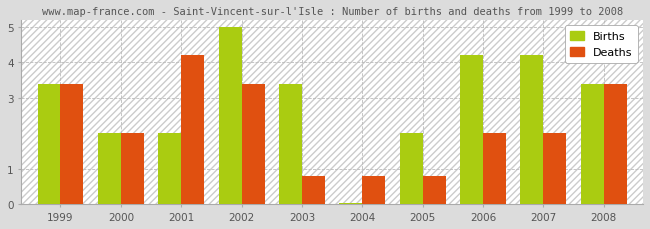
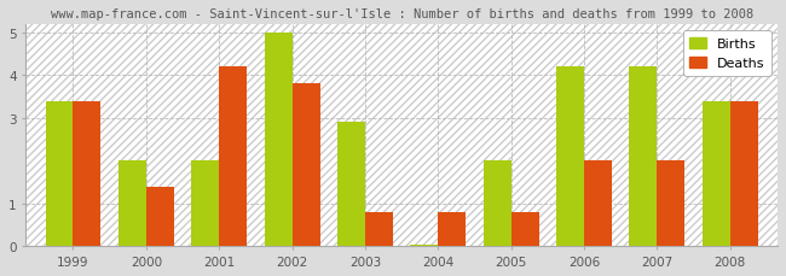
Deaths/2000: 2.0 -> 1.4
Deaths/2002: 3.4 -> 3.8
Births/2003: 3.40 -> 2.90
